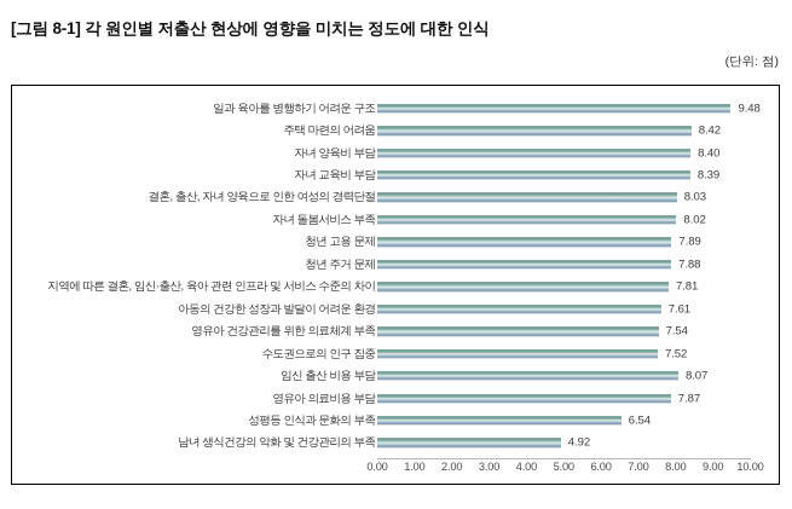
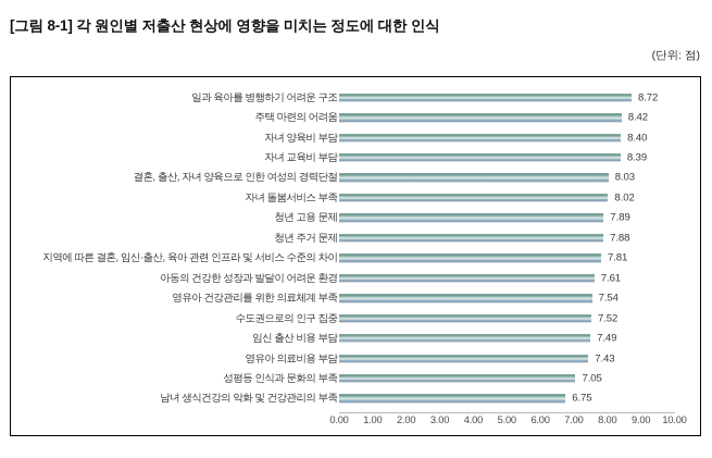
일과 육아를 병행하기 어려운 구조: 9.48 -> 8.72
임신 출산 비용 부담: 8.07 -> 7.49
영유아 의료비용 부담: 7.87 -> 7.43
성평등 인식과 문화의 부족: 6.54 -> 7.05
남녀 생식건강의 악화 및 건강관리의 부족: 4.92 -> 6.75
